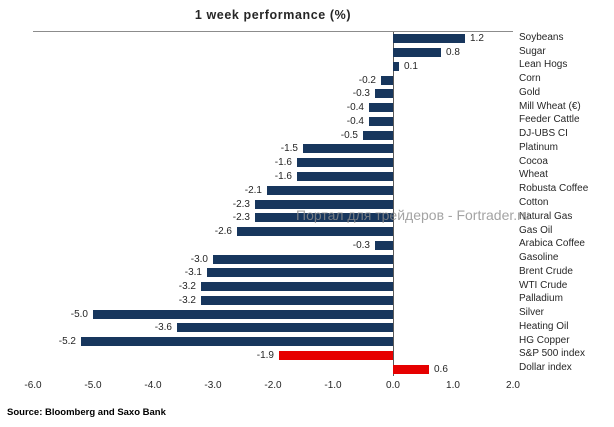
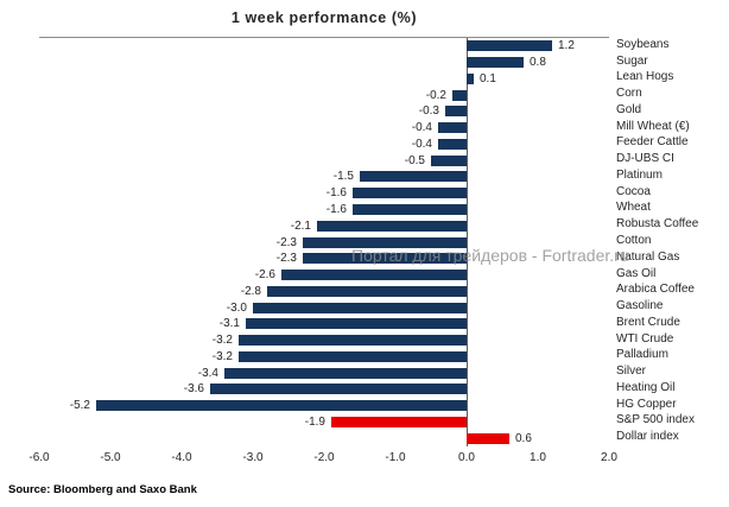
Arabica Coffee: -0.3 -> -2.8
Silver: -5.0 -> -3.4
